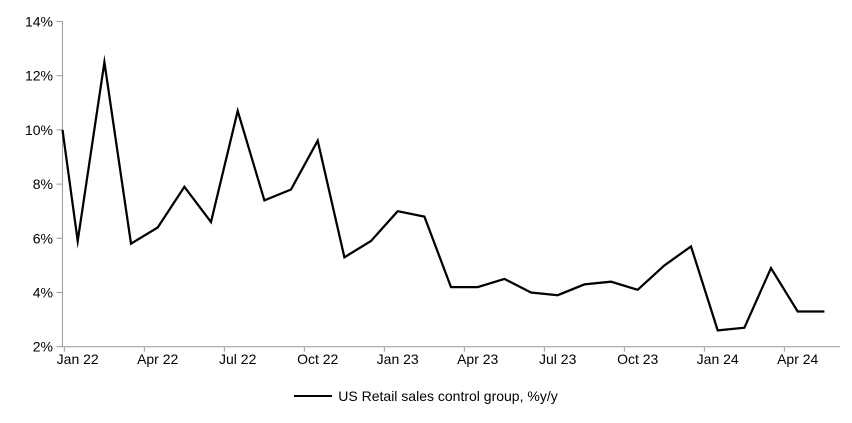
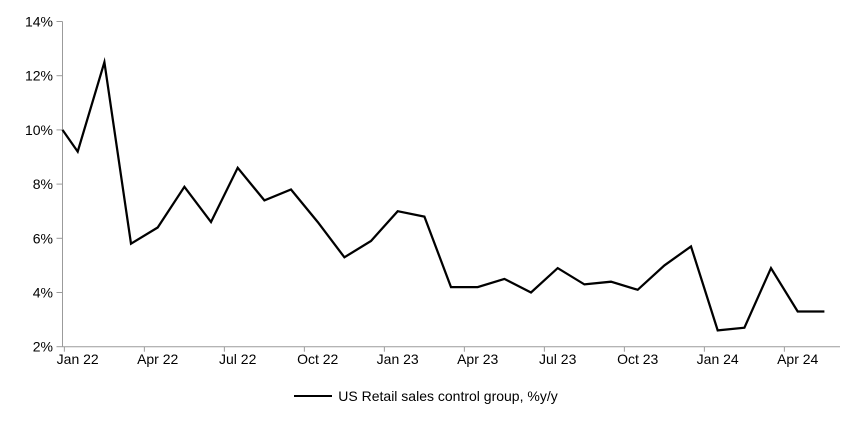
Jan 22: 5.9% -> 9.2%
Jul 22: 10.7% -> 8.6%
Oct 22: 9.6% -> 6.6%
Jul 23: 3.9% -> 4.9%
